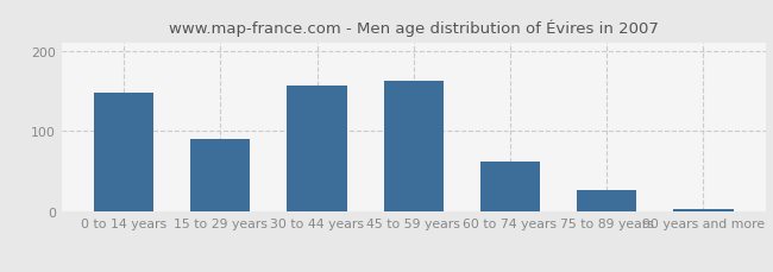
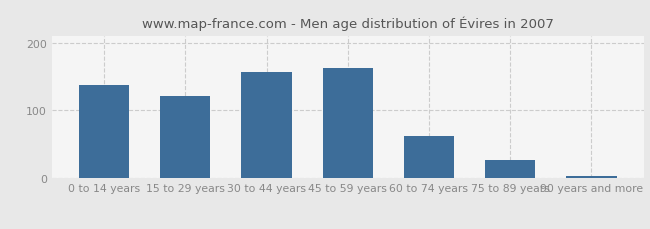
0 to 14 years: 148 -> 138
15 to 29 years: 90 -> 122
